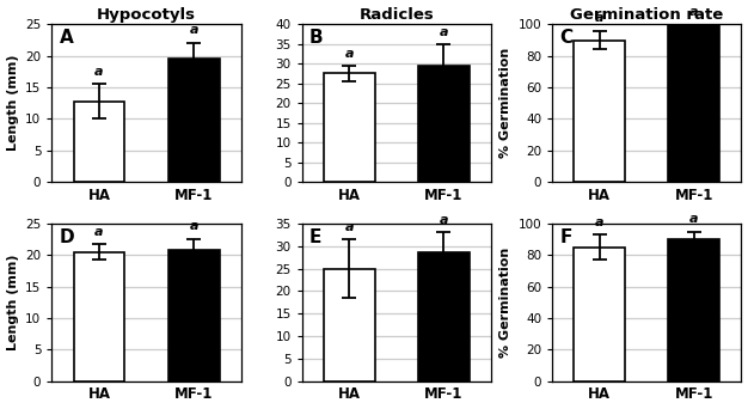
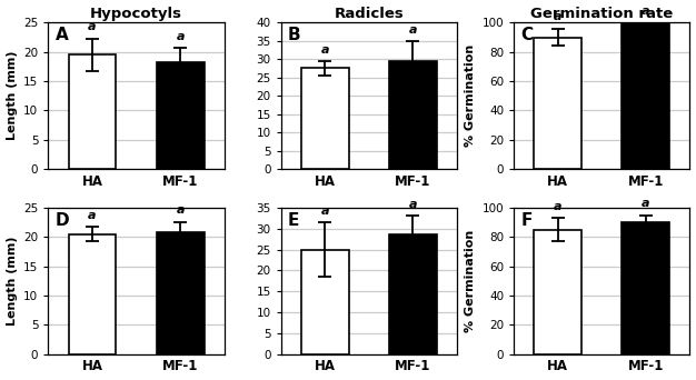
Hypocotyls/HA: 12.8 -> 19.5
Hypocotyls/MF-1: 19.6 -> 18.2
